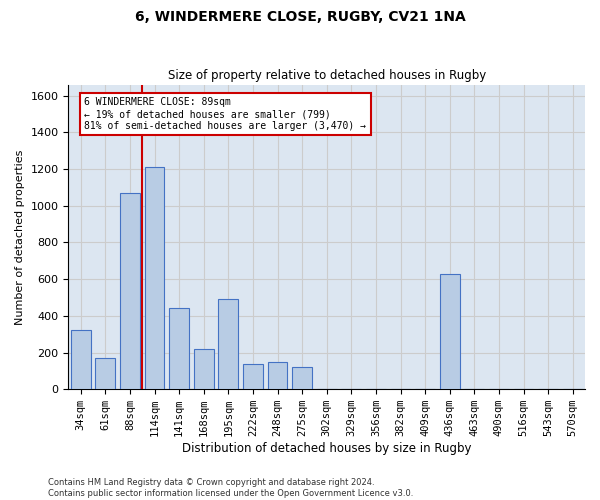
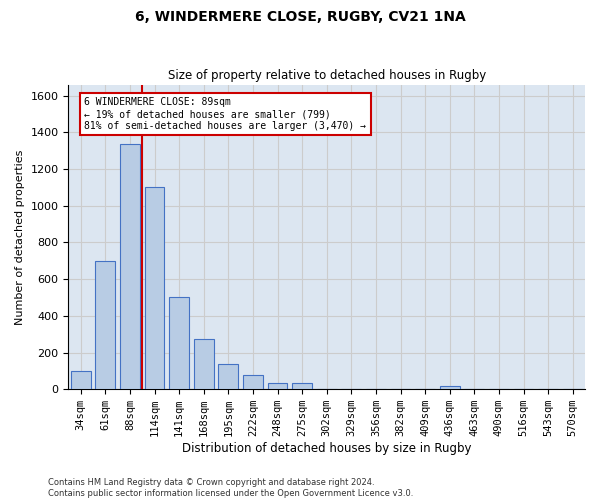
34sqm: 320 -> 100
61sqm: 170 -> 700
88sqm: 1070 -> 1340
114sqm: 1210 -> 1100
141sqm: 440 -> 500
168sqm: 220 -> 280
195sqm: 490 -> 140
222sqm: 140 -> 80
248sqm: 150 -> 40
275sqm: 120 -> 40
436sqm: 630 -> 20
